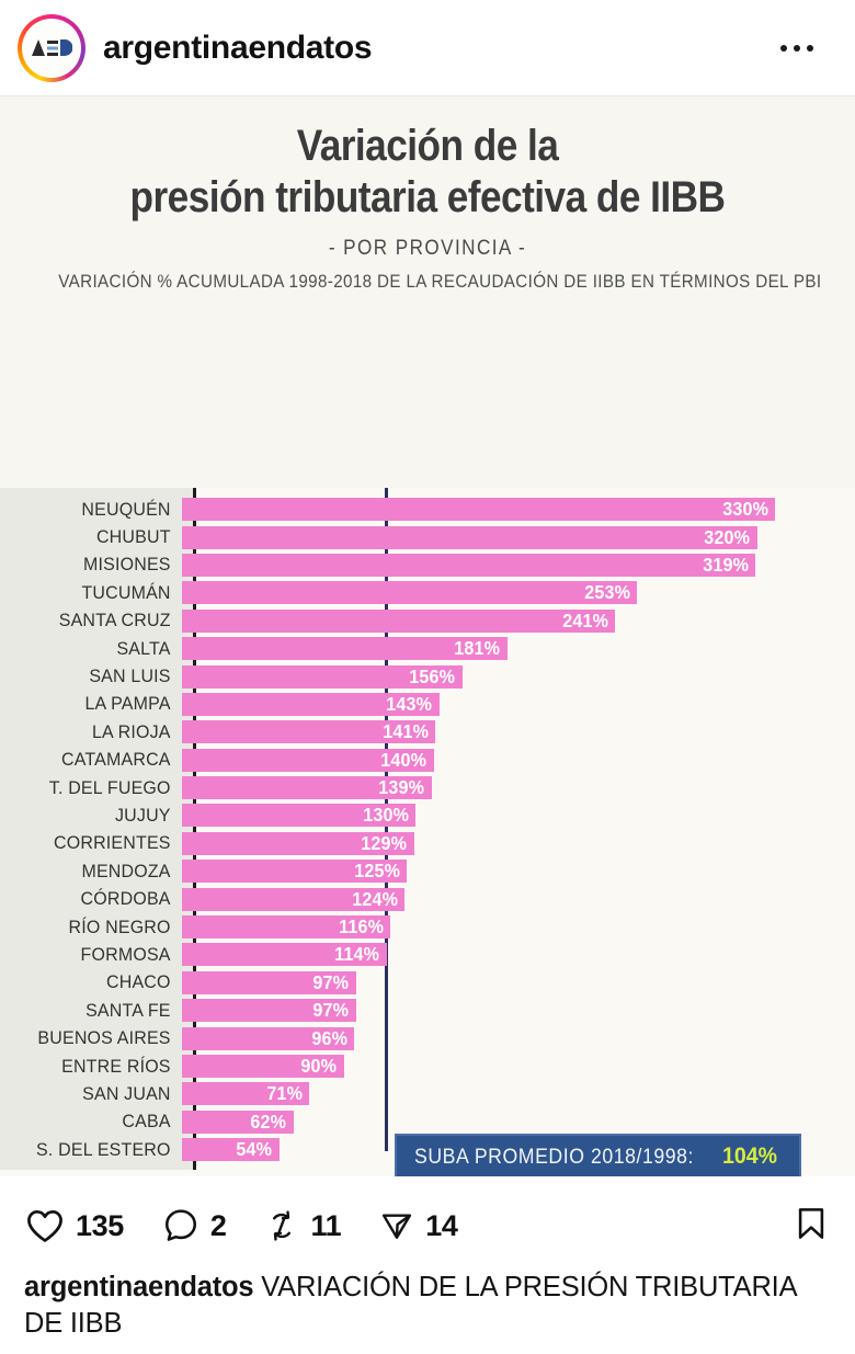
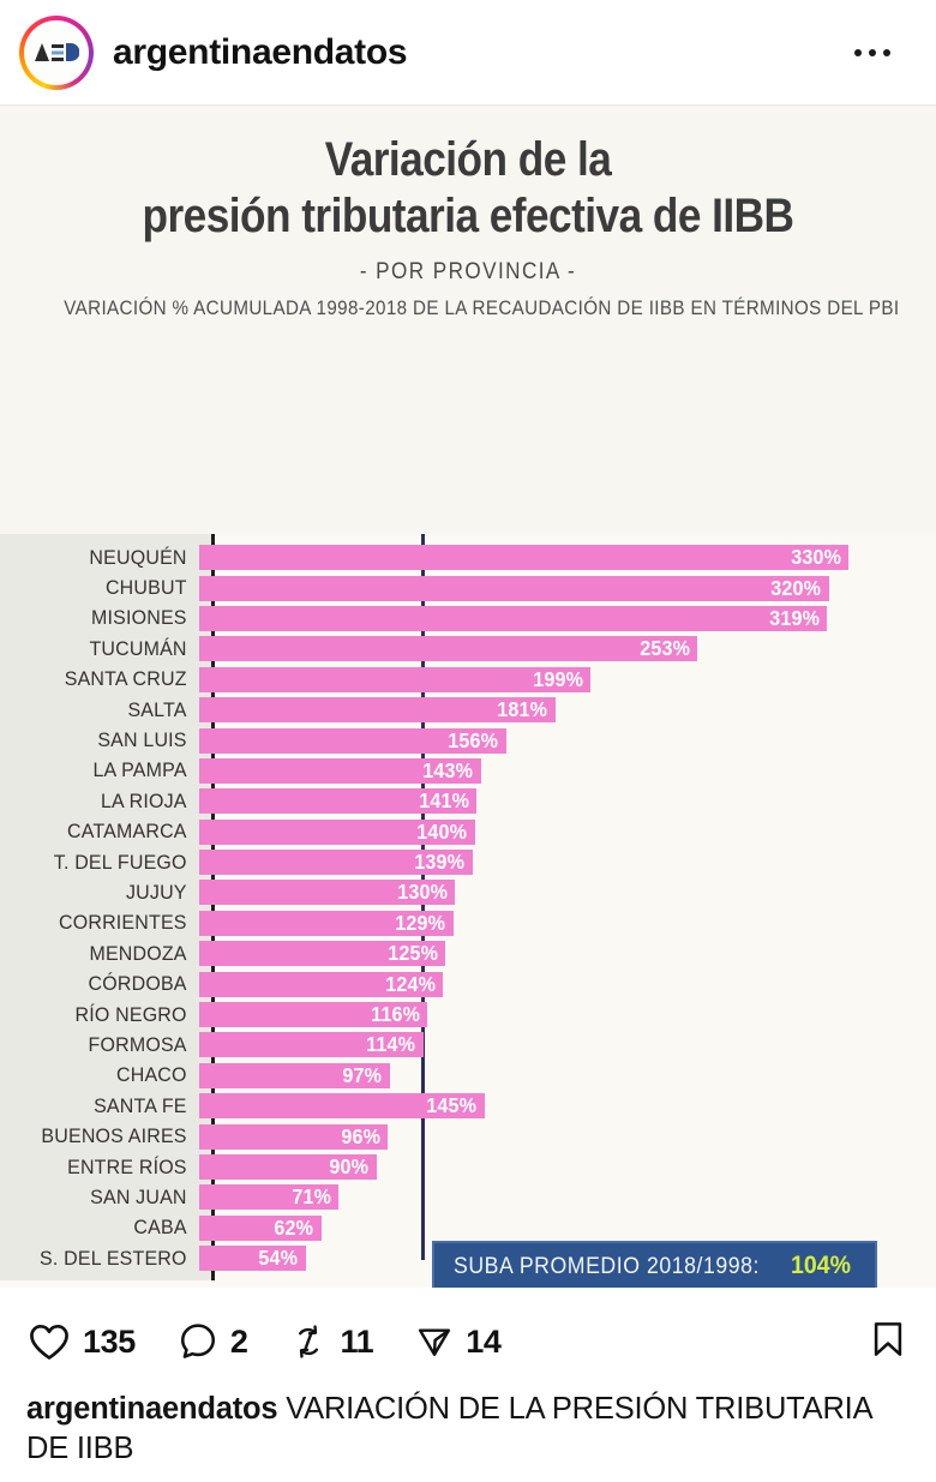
SANTA CRUZ: 241% -> 199%
SANTA FE: 97% -> 145%
